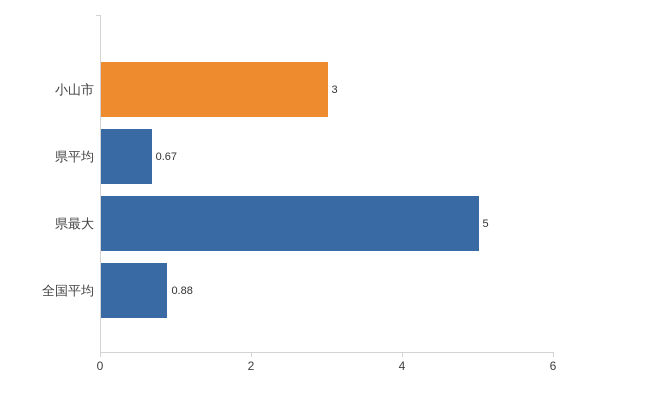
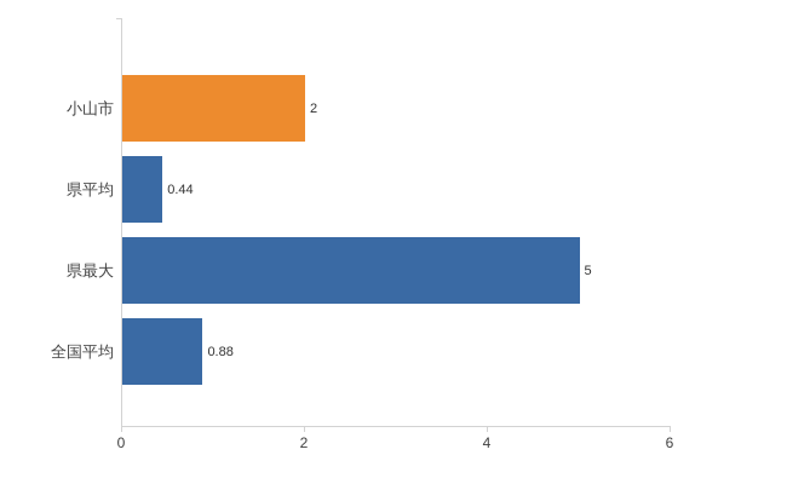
小山市: 3 -> 2
県平均: 0.67 -> 0.44
